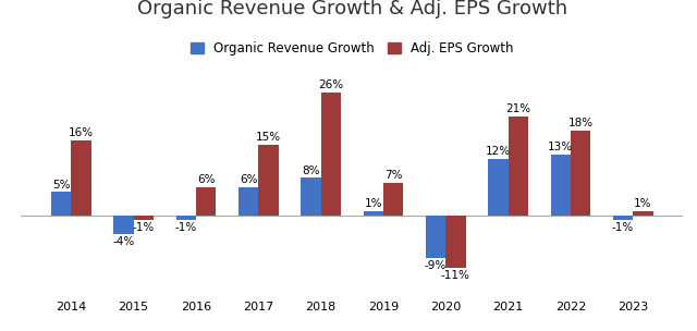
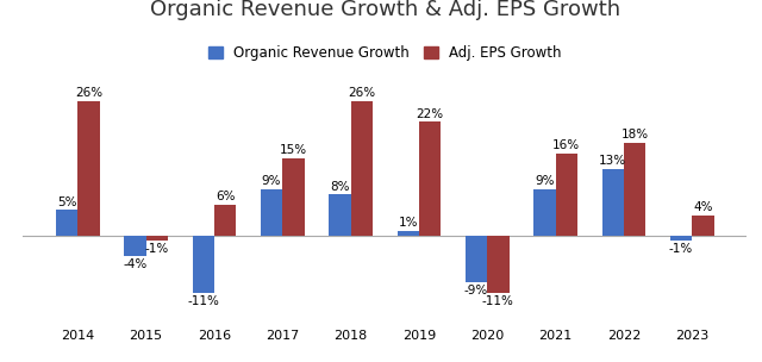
Adj. EPS Growth/2014: 16% -> 26%
Organic Revenue Growth/2016: -1% -> -11%
Organic Revenue Growth/2017: 6% -> 9%
Adj. EPS Growth/2019: 7% -> 22%
Organic Revenue Growth/2021: 12% -> 9%
Adj. EPS Growth/2021: 21% -> 16%
Adj. EPS Growth/2023: 1% -> 4%
